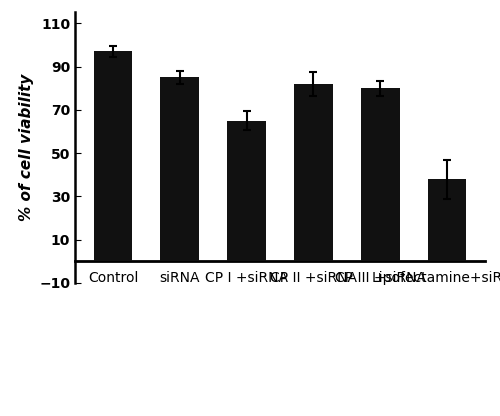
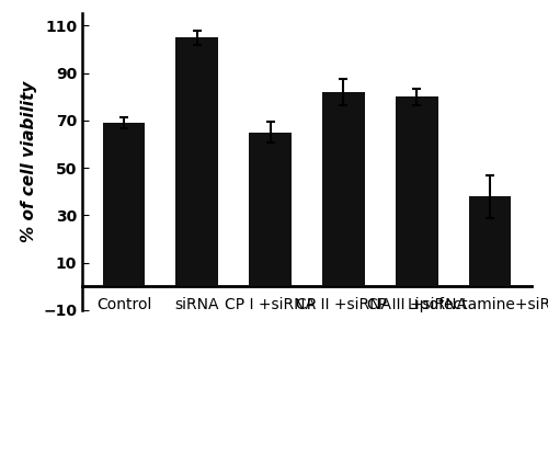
Control: 97 -> 69
siRNA: 85 -> 105
